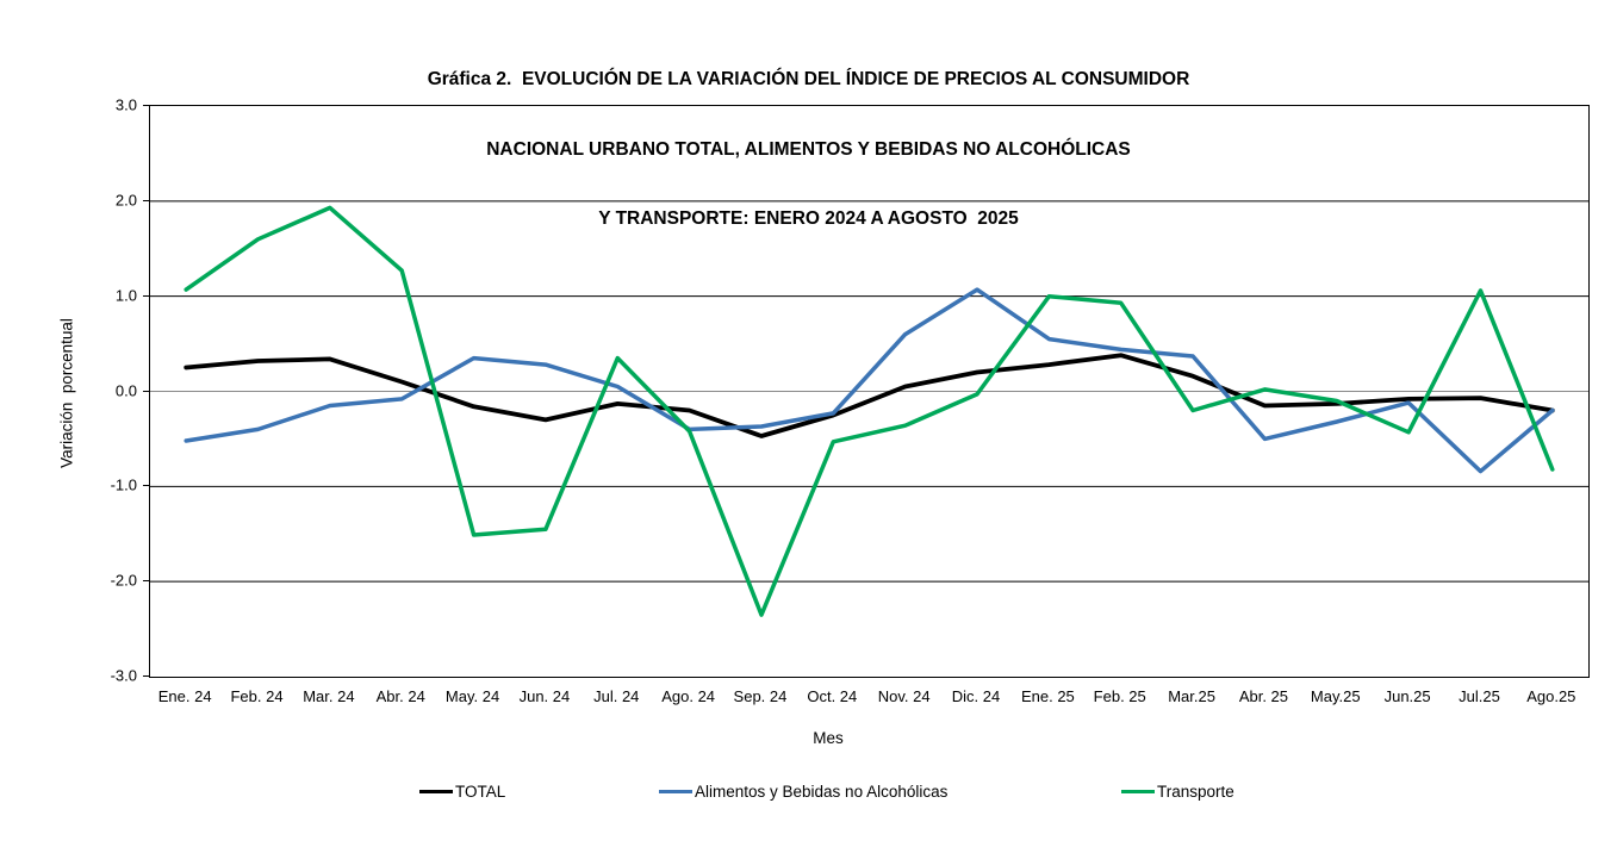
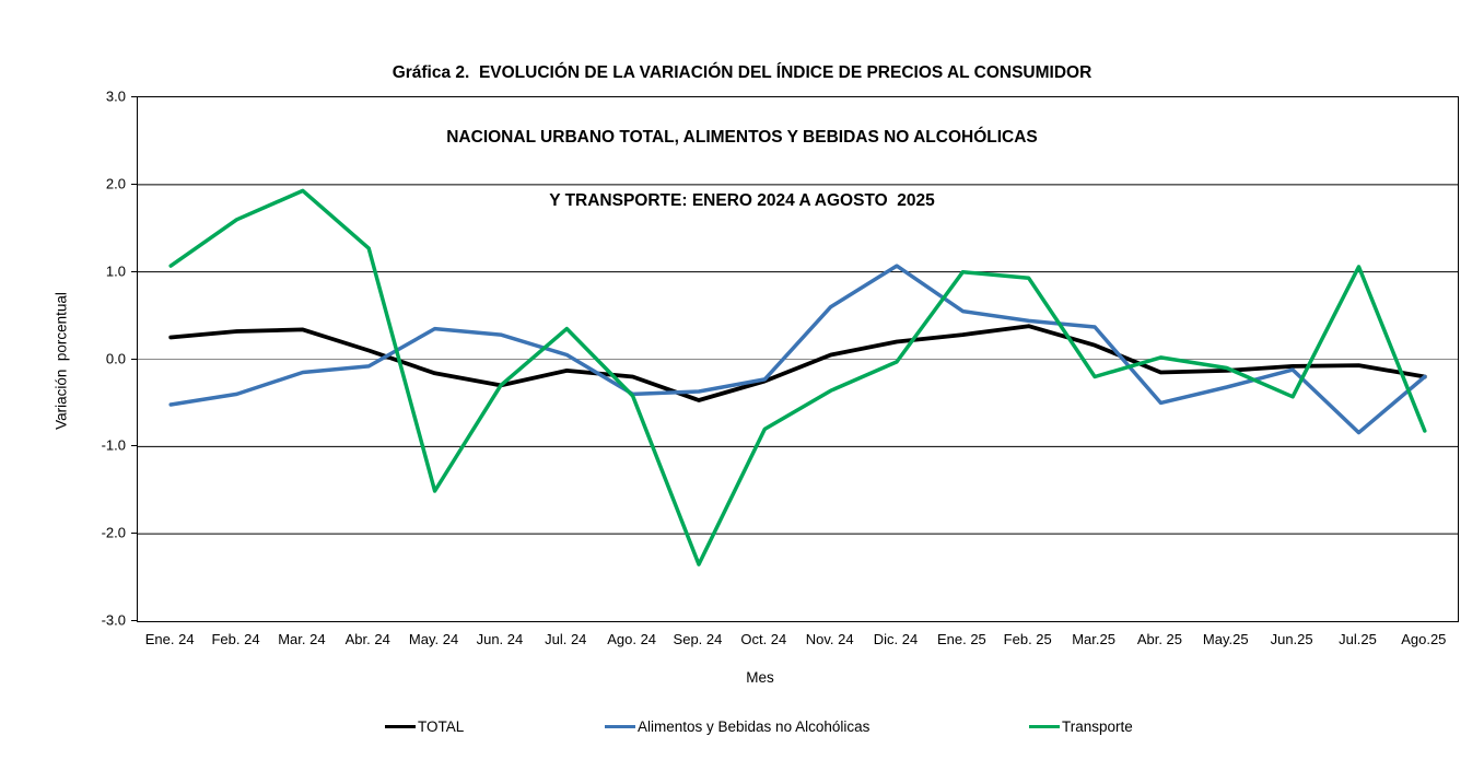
Transporte/Jun. 24: -1.4 -> -0.3
Transporte/Oct. 24: -0.5 -> -0.8
